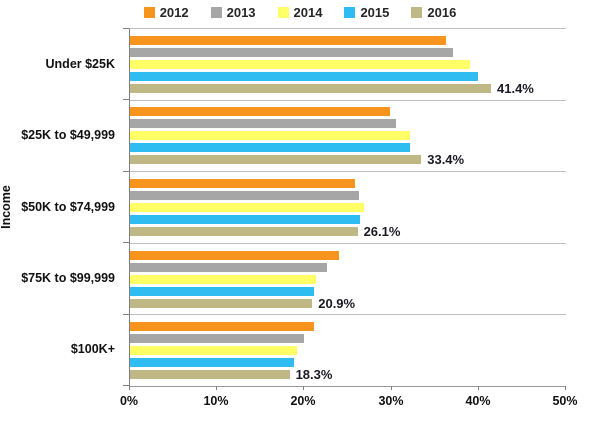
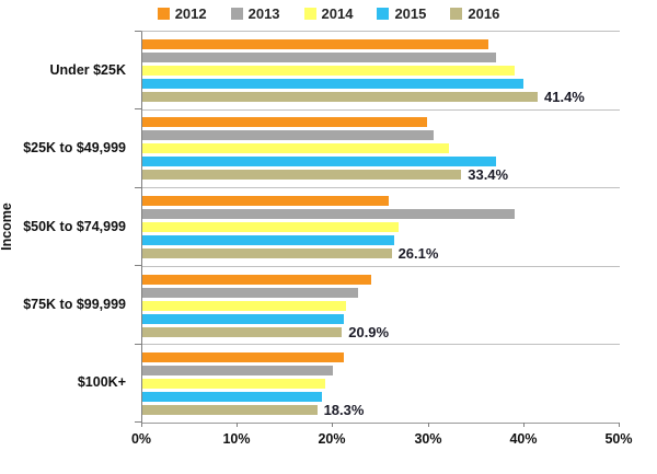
2015/$25K to $49,999: 32% -> 37%
2013/$50K to $74,999: 26% -> 39%
